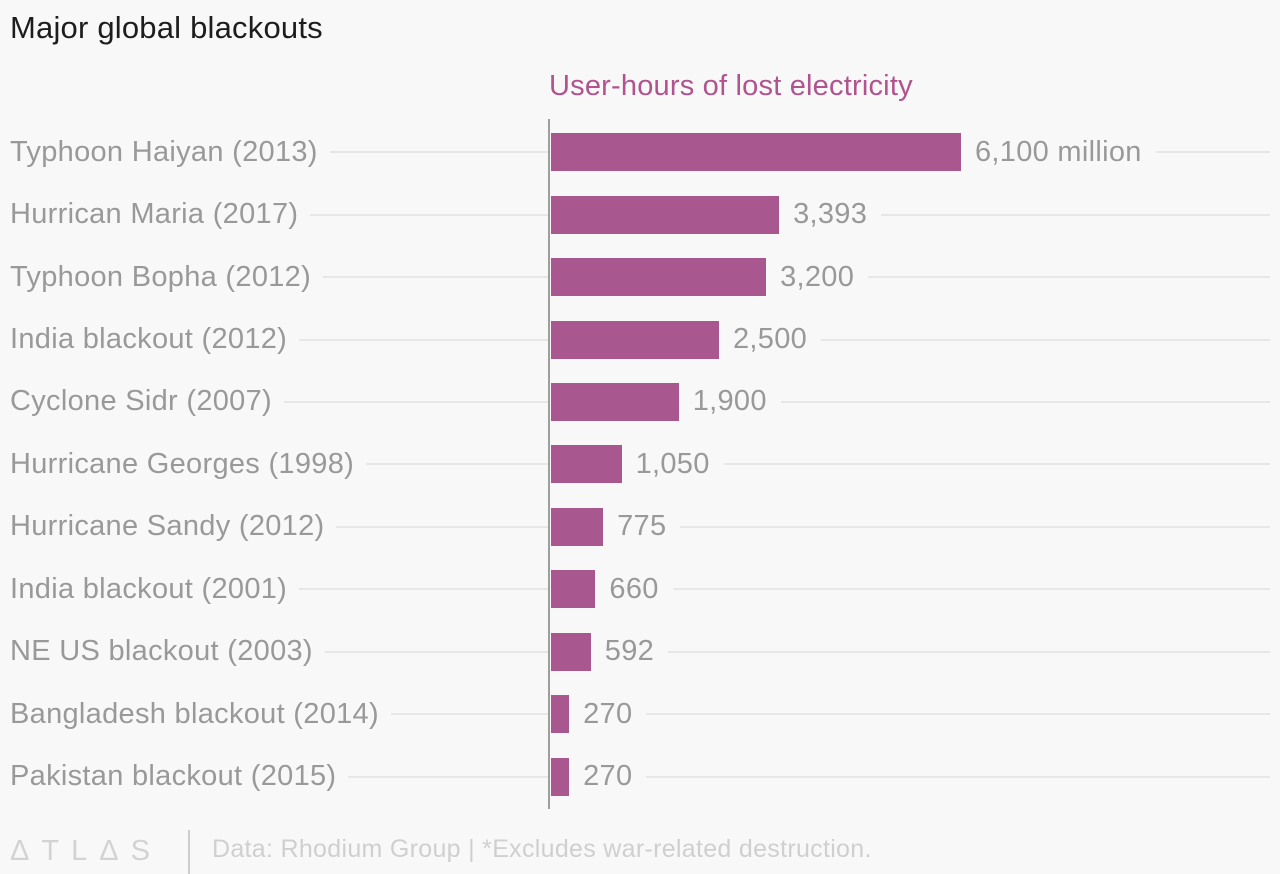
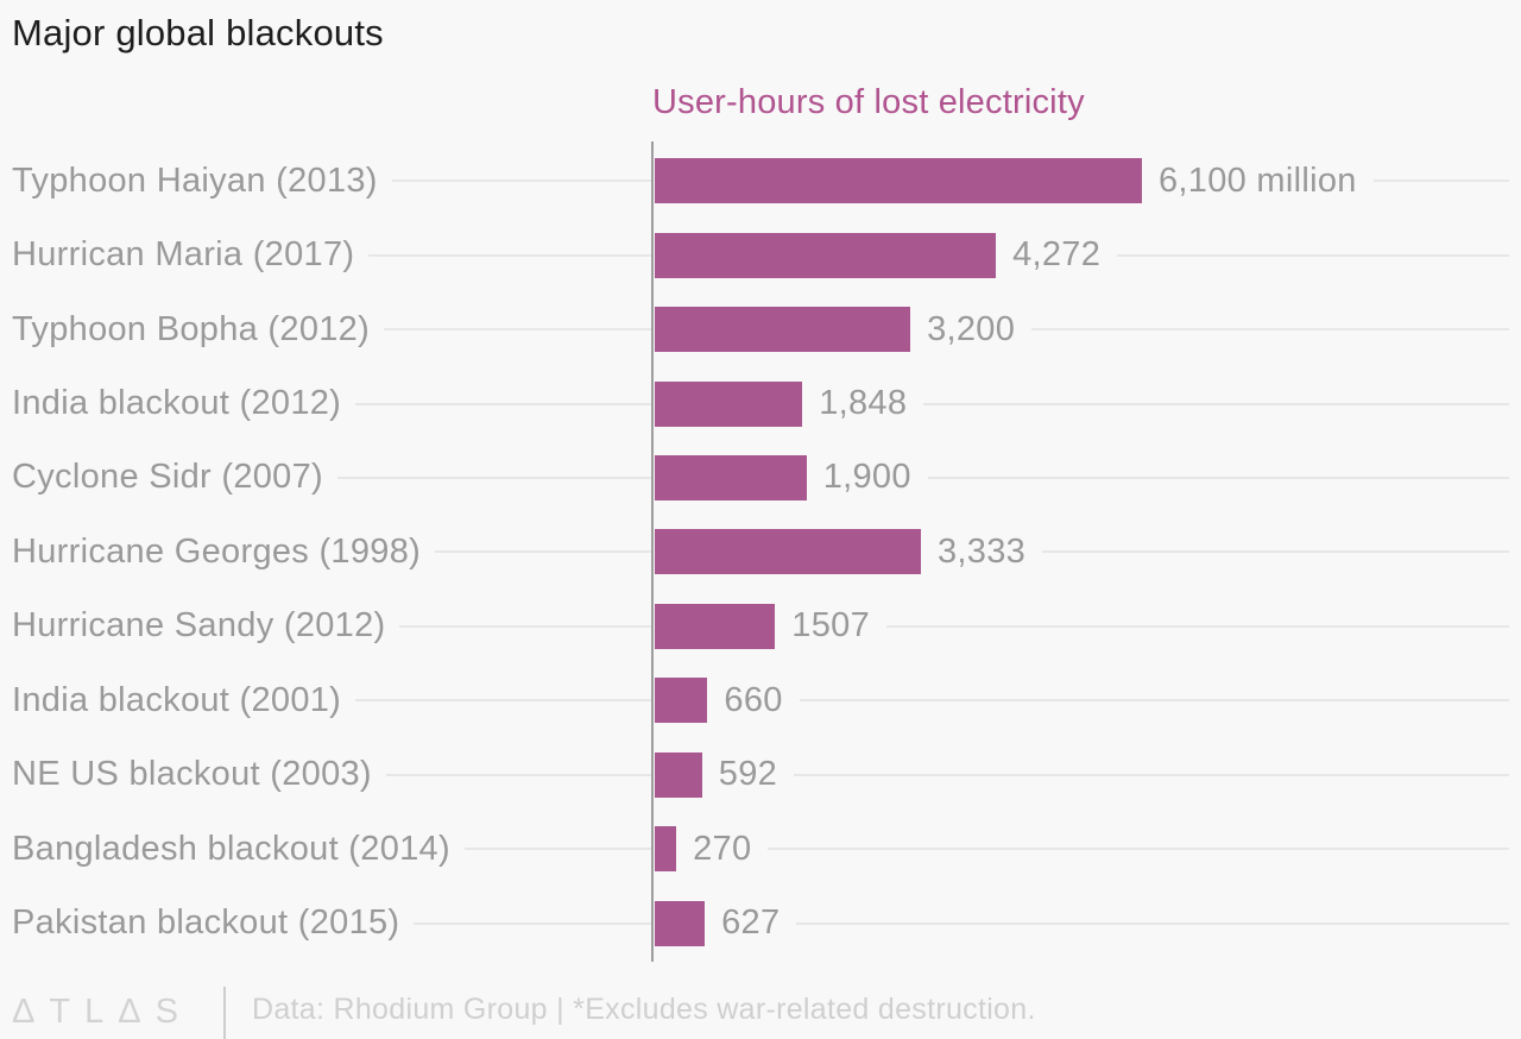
Hurrican Maria (2017): 3,393 -> 4,272
India blackout (2012): 2,500 -> 1,848
Hurricane Georges (1998): 1,050 -> 3,333
Hurricane Sandy (2012): 775 -> 1507
Pakistan blackout (2015): 270 -> 627
